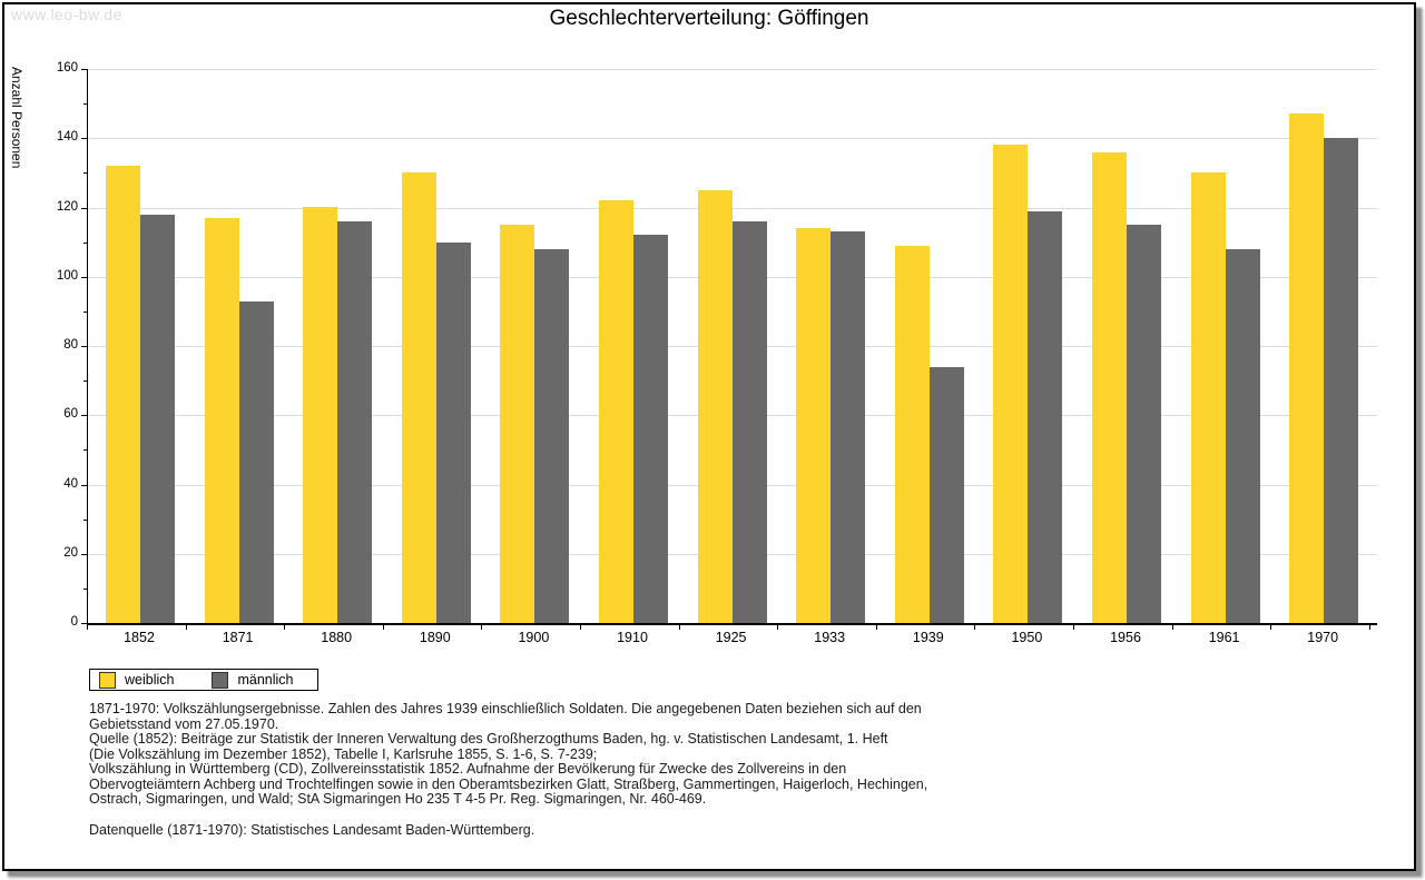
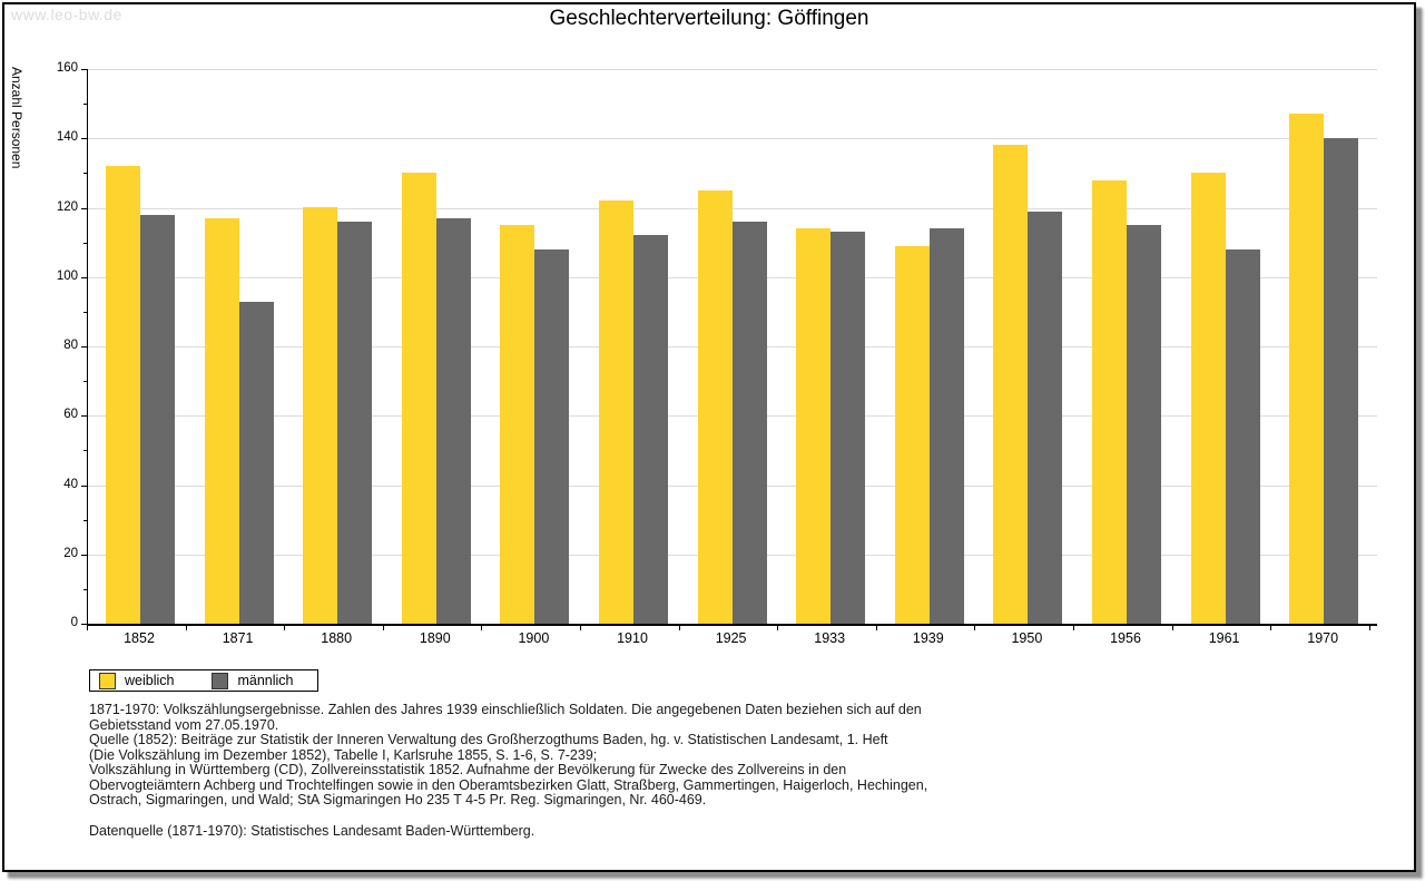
männlich/1890: 110 -> 117
männlich/1939: 74 -> 114
weiblich/1956: 136 -> 128
